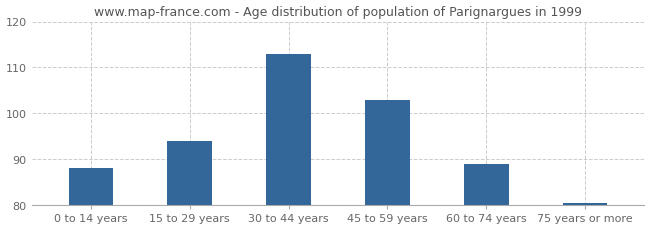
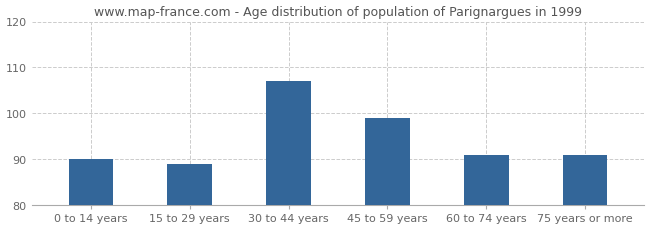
0 to 14 years: 88.0 -> 90.0
15 to 29 years: 94.0 -> 89.0
30 to 44 years: 113.0 -> 107.0
45 to 59 years: 103.0 -> 99.0
60 to 74 years: 89.0 -> 91.0
75 years or more: 80.5 -> 91.0
